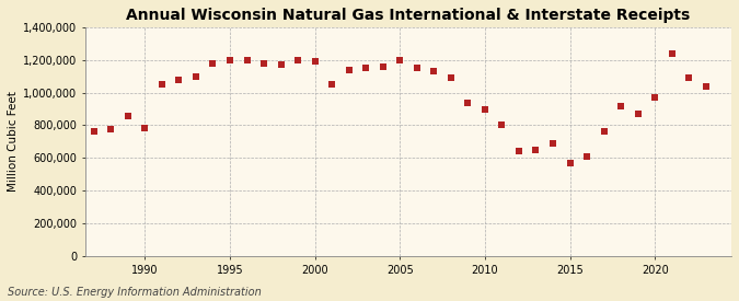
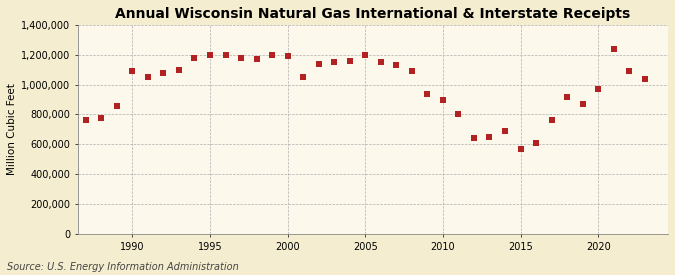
1990: 780,000 -> 1,090,000
